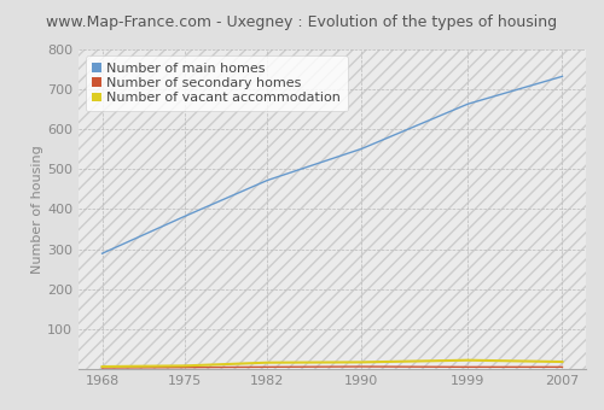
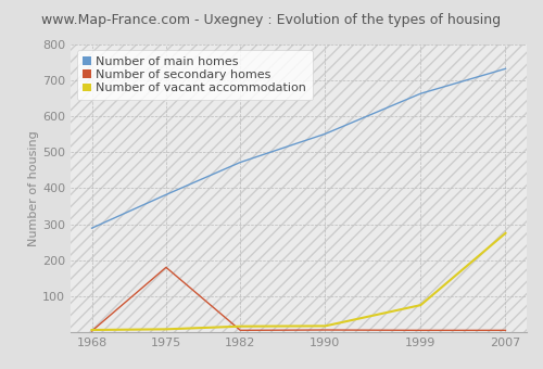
Number of secondary homes/1975: 4 -> 180
Number of vacant accommodation/1999: 22 -> 75
Number of vacant accommodation/2007: 18 -> 275
